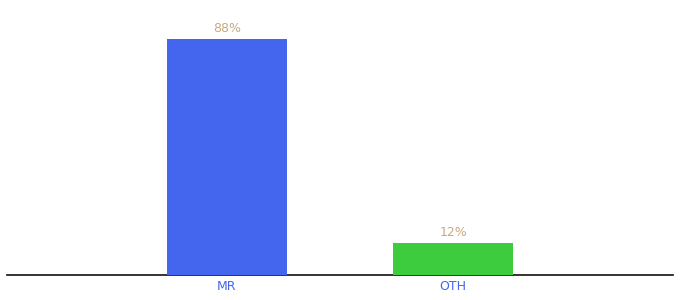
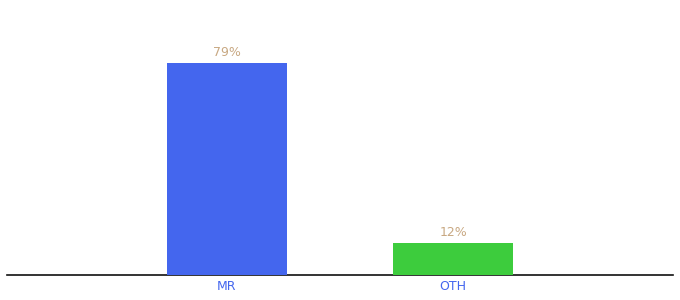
MR: 88% -> 79%
